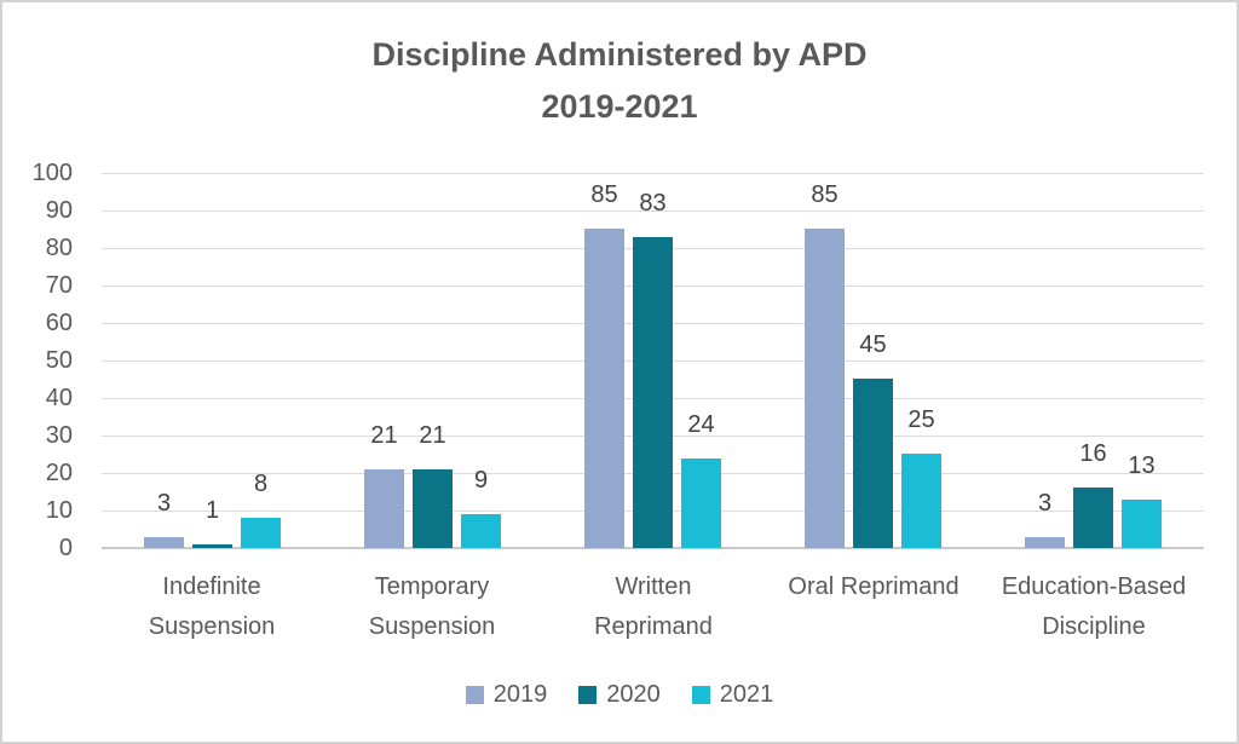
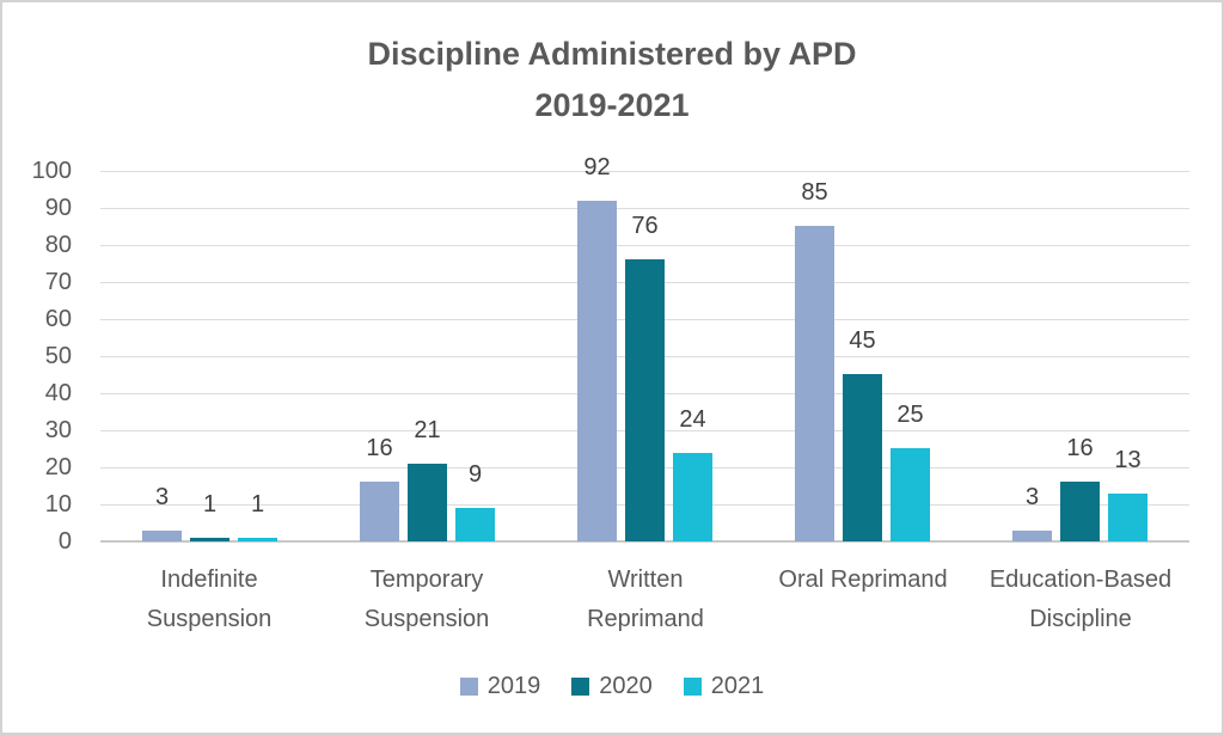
2021/Indefinite Suspension: 8 -> 1
2019/Temporary Suspension: 21 -> 16
2019/Written Reprimand: 85 -> 92
2020/Written Reprimand: 83 -> 76
